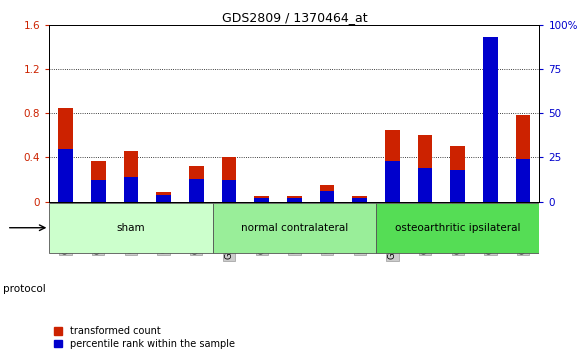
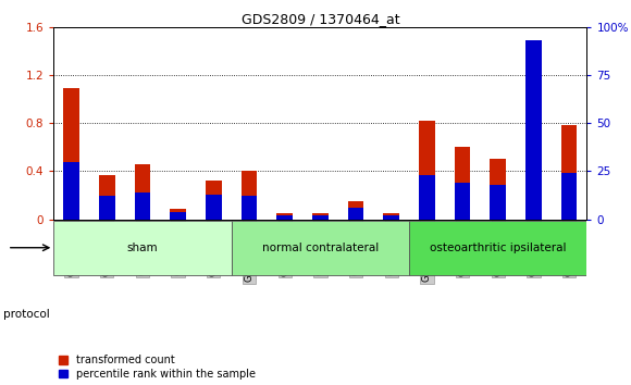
transformed count/GSM200584: 0.85 -> 1.09
transformed count/GSM1199973: 0.65 -> 0.82
